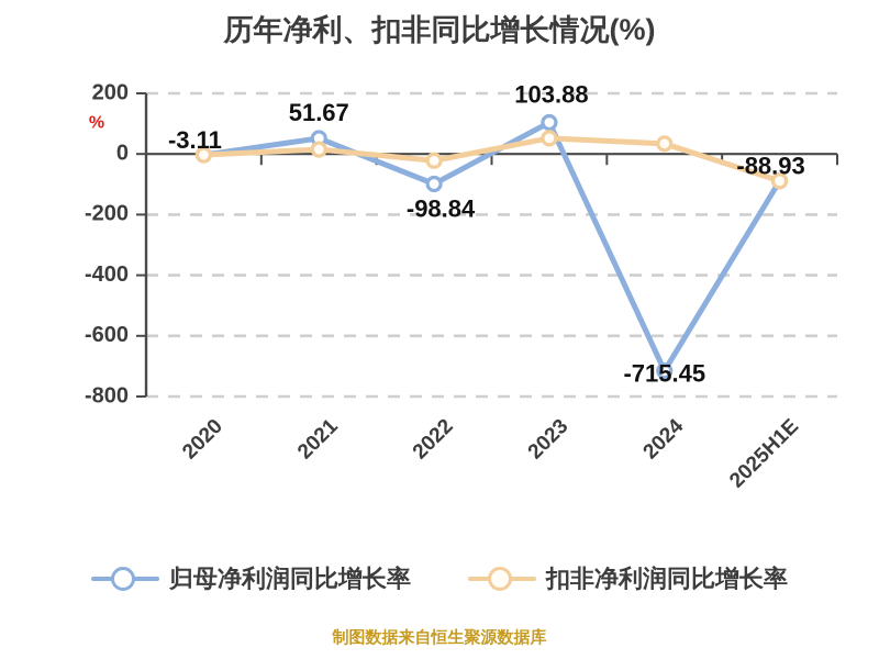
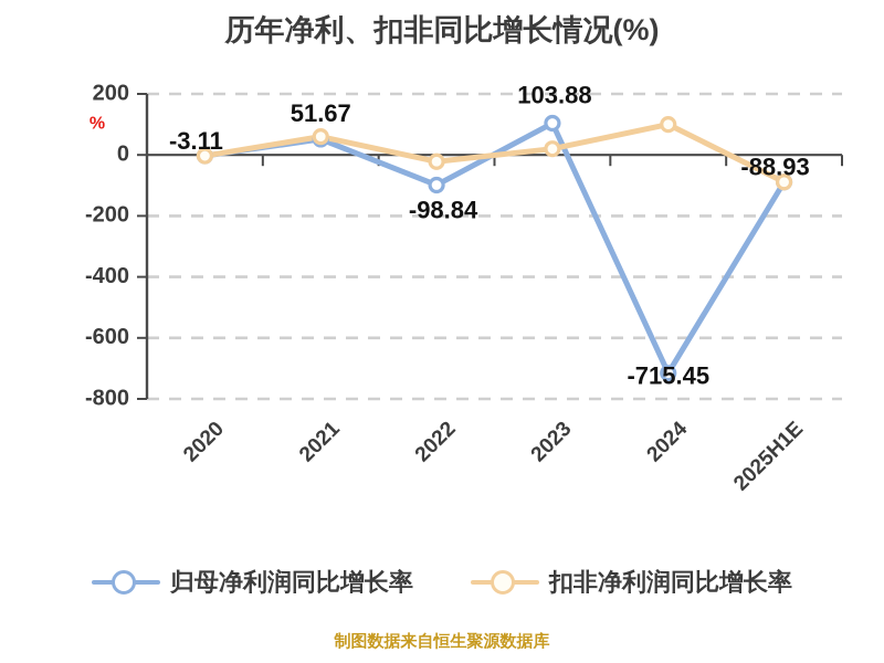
扣非净利润同比增长率/2021: 20 -> 60
扣非净利润同比增长率/2023: 50 -> 20
扣非净利润同比增长率/2024: 30 -> 100
